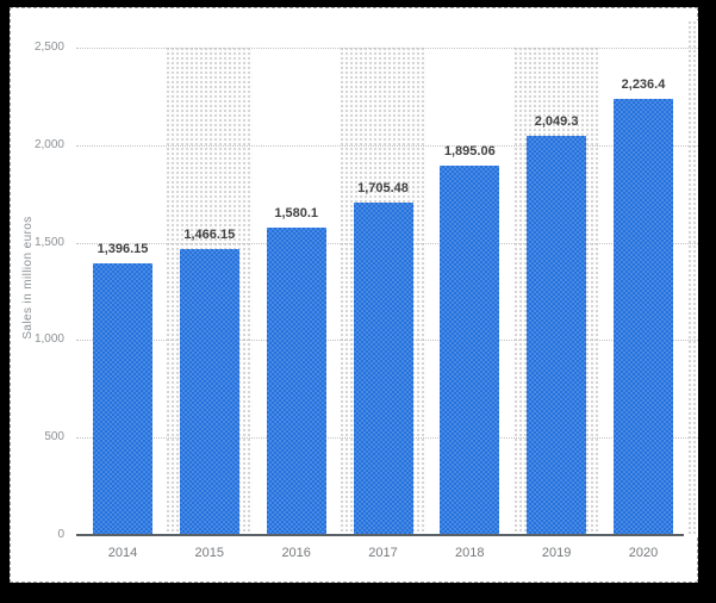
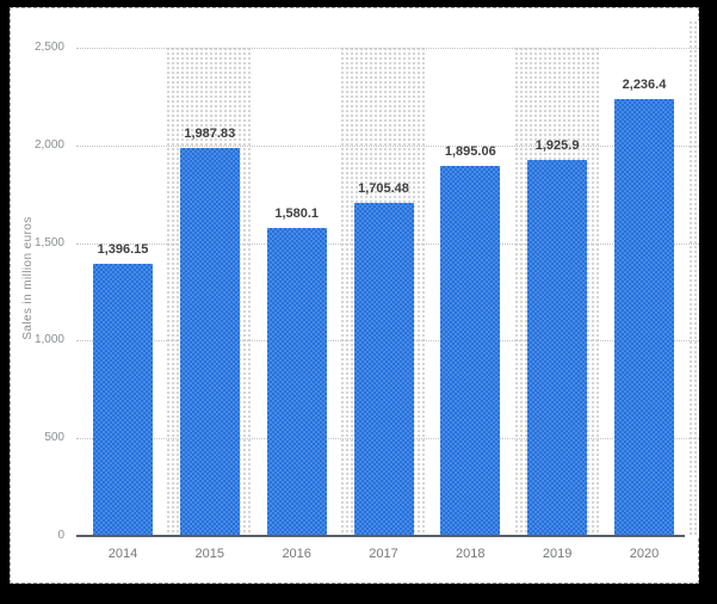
2015: 1,466.15 -> 1,987.83
2019: 2,049.3 -> 1,925.9
